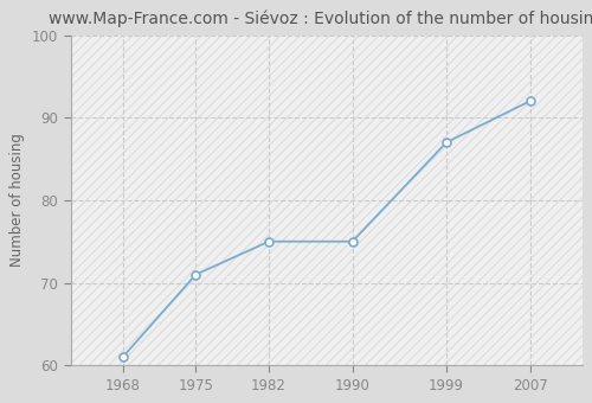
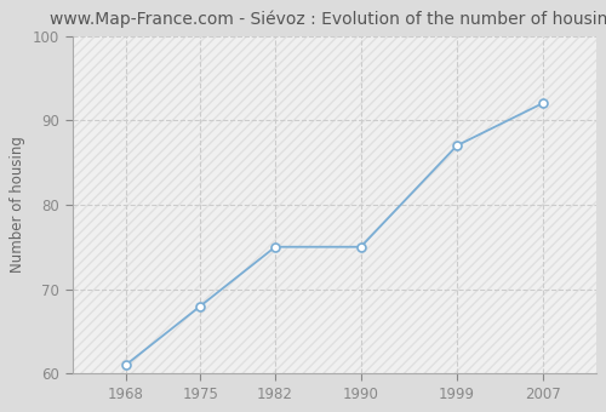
1975: 71 -> 68
